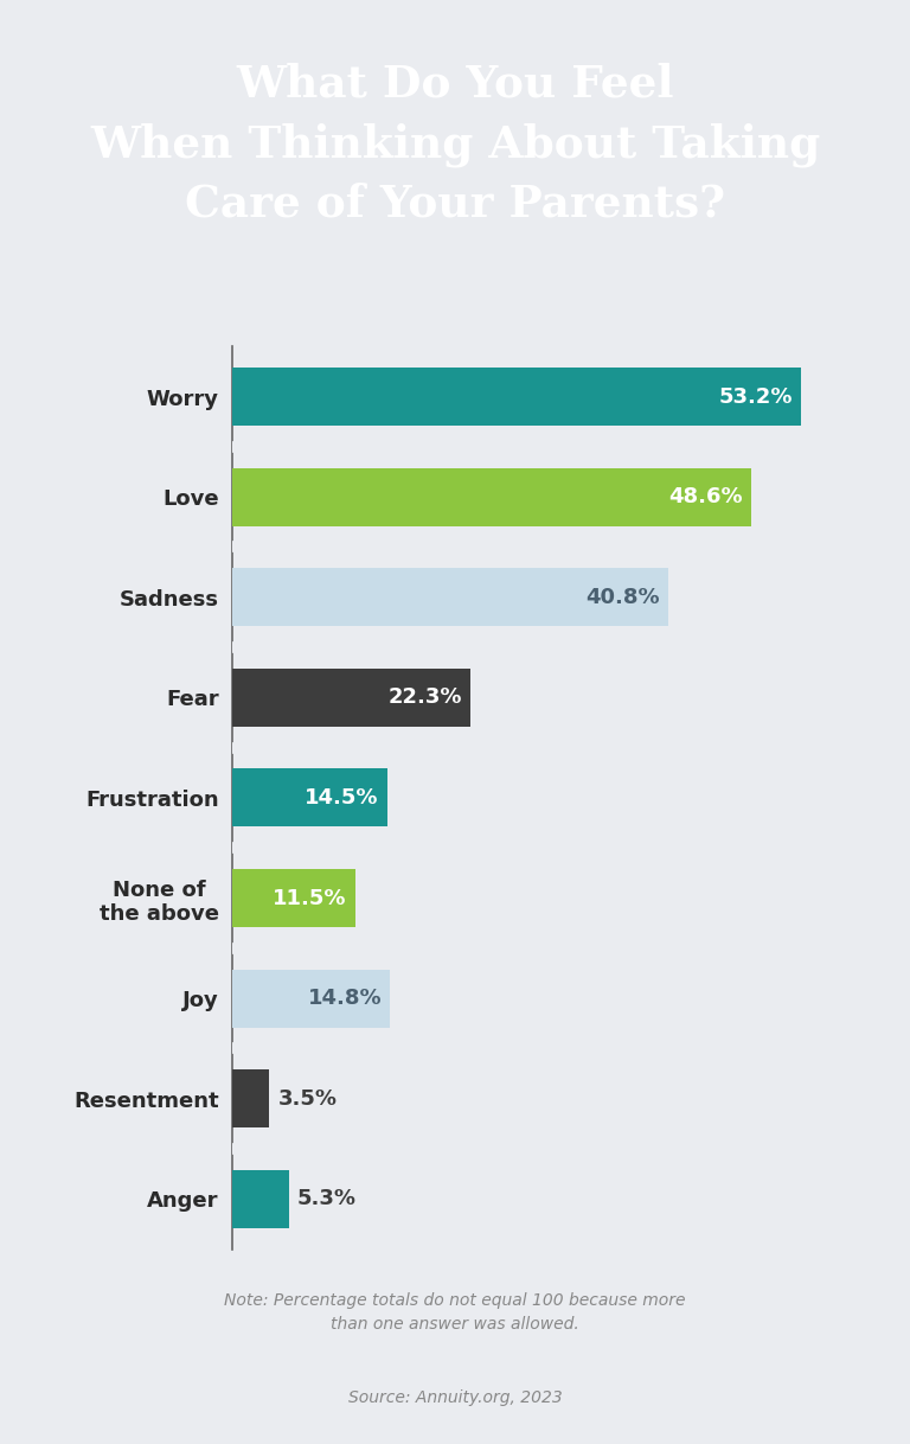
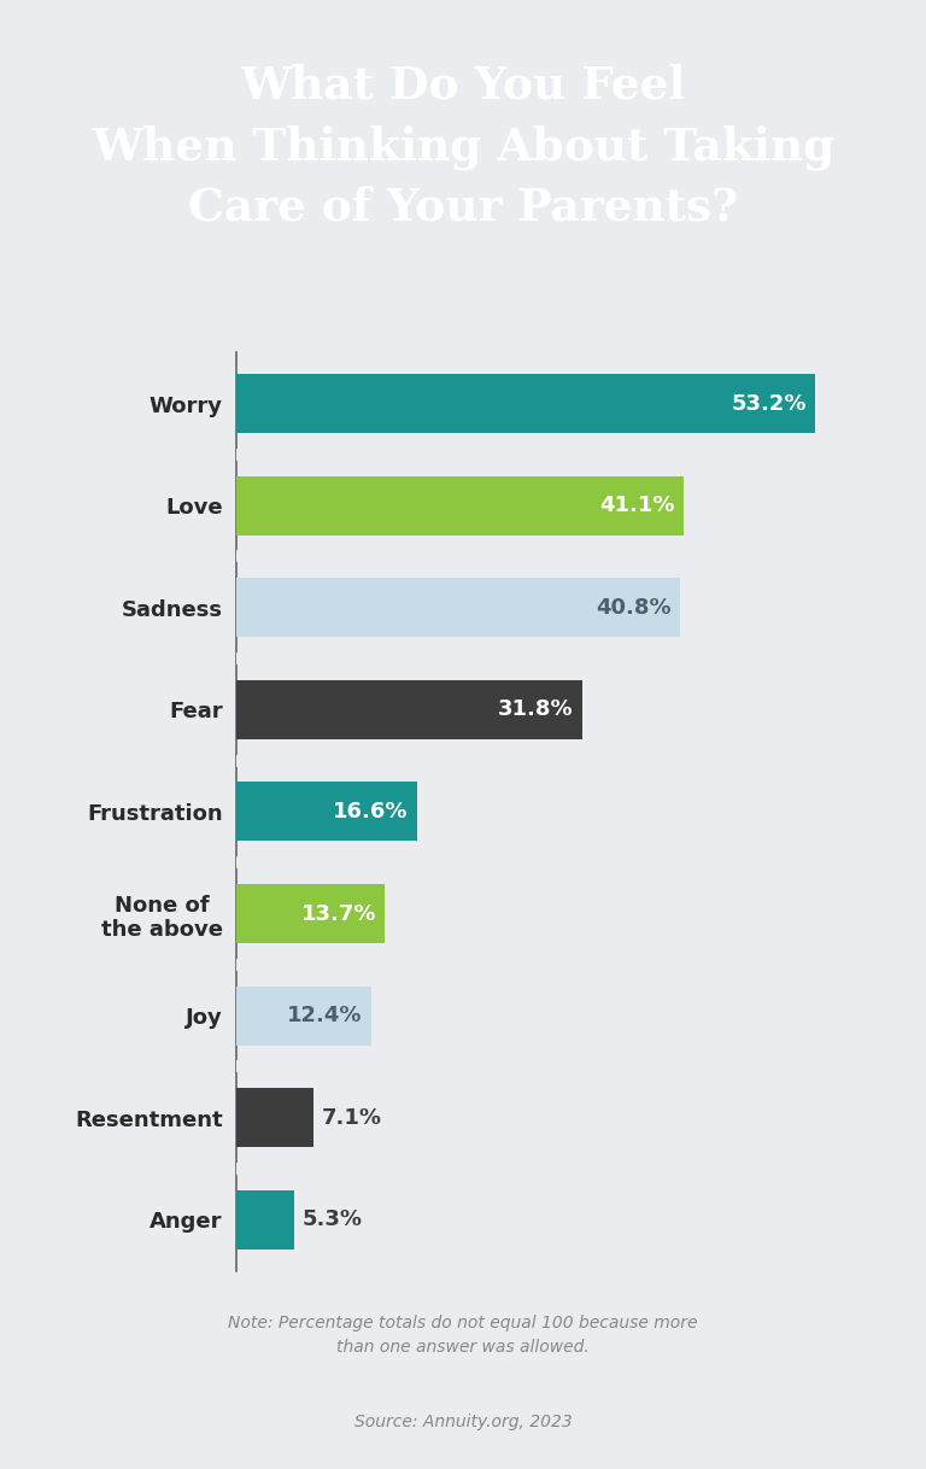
Love: 48.6% -> 41.1%
Fear: 22.3% -> 31.8%
Frustration: 14.5% -> 16.6%
None of the above: 11.5% -> 13.7%
Joy: 14.8% -> 12.4%
Resentment: 3.5% -> 7.1%
